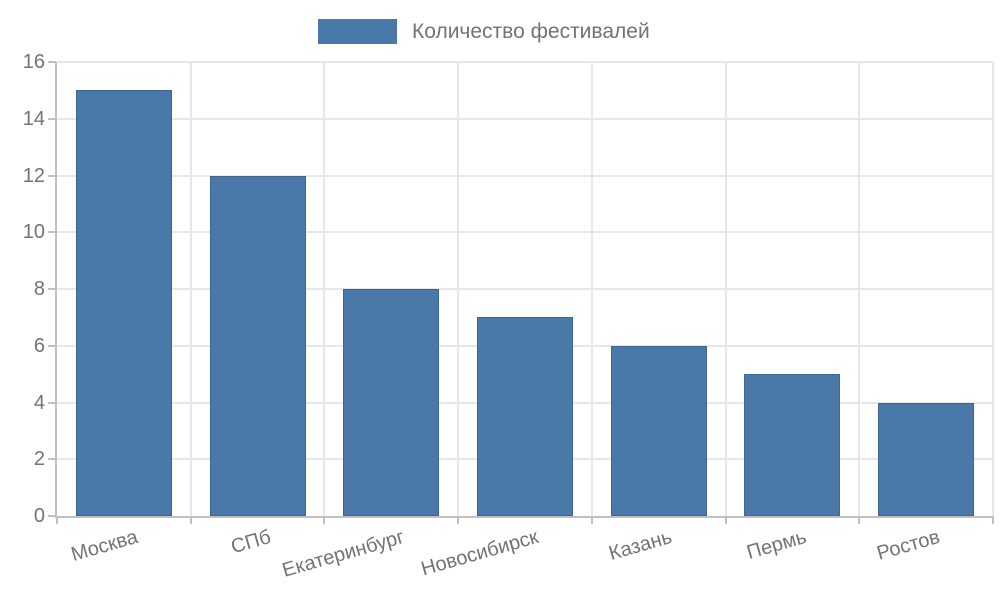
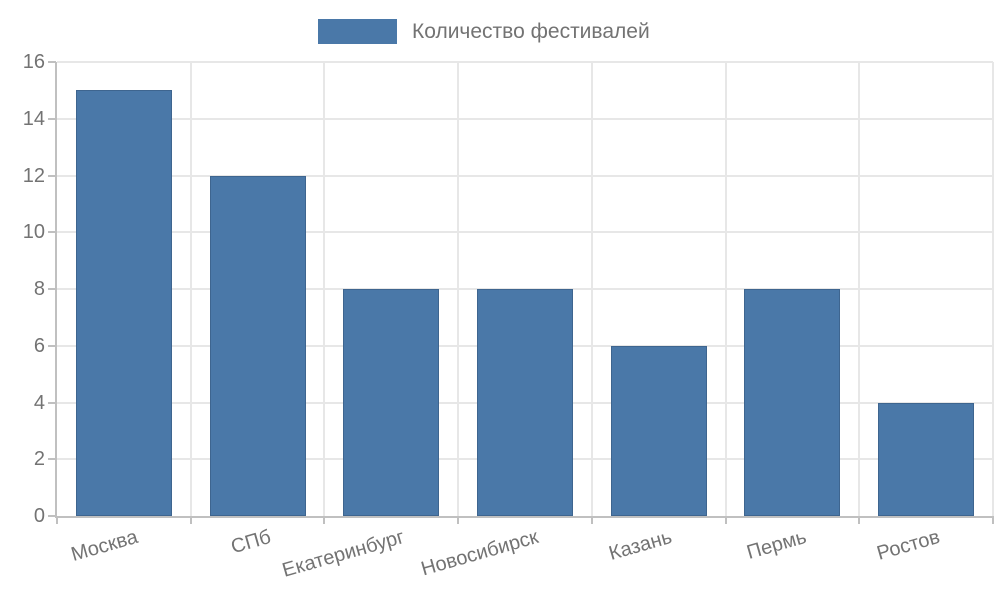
Новосибирск: 7 -> 8
Пермь: 5 -> 8
